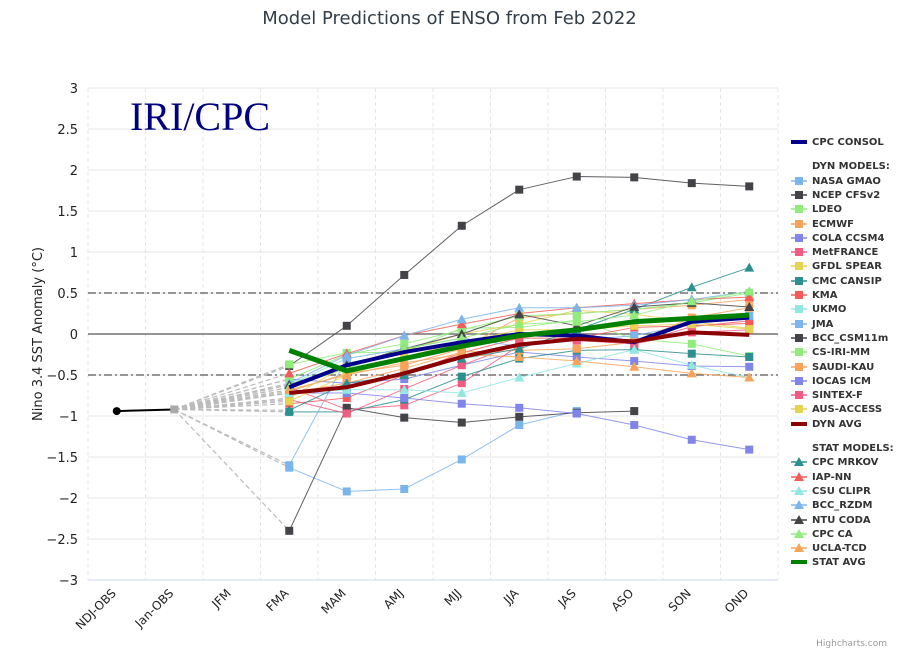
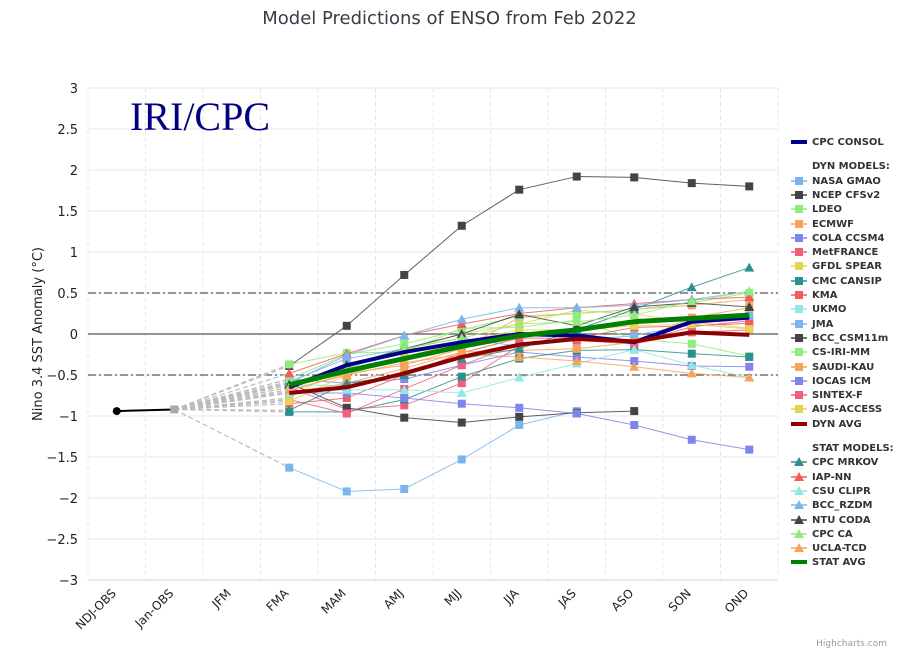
JMA/FMA: -1.6 -> -0.6
BCC_CSM11m/FMA: -2.4 -> -0.6
STAT AVG/FMA: -0.2 -> -0.6
UKMO/MAM: -0.3 -> -0.6
